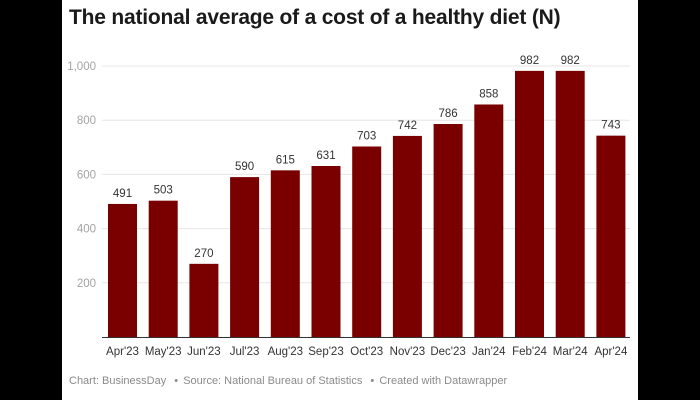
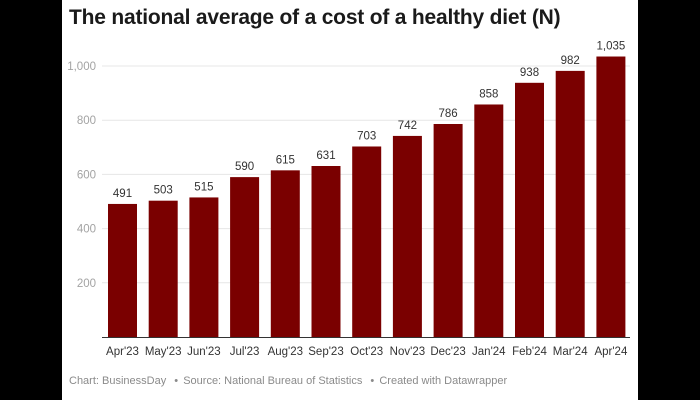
Jun'23: 270 -> 515
Feb'24: 982 -> 938
Apr'24: 743 -> 1,035
